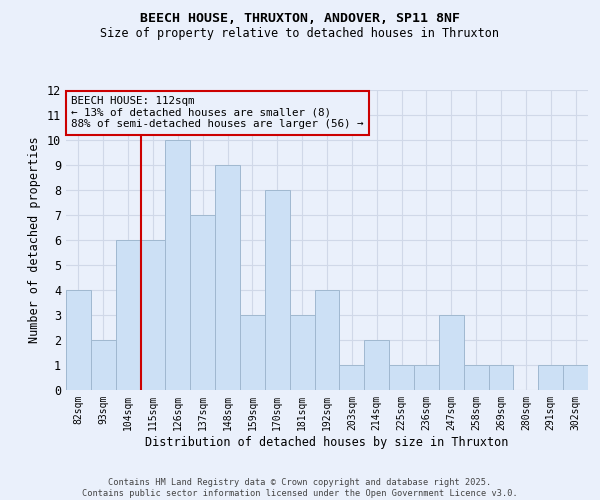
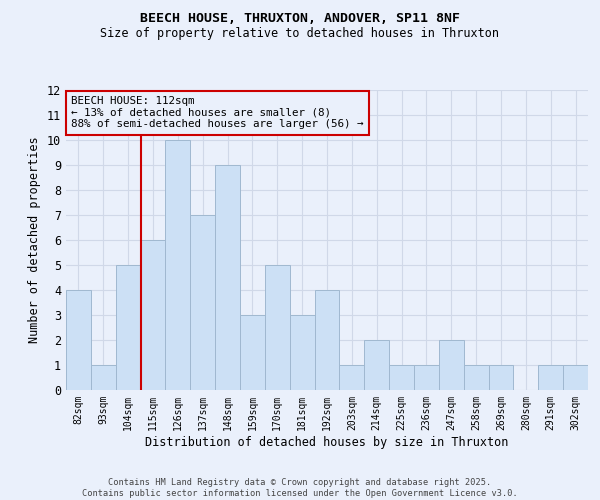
93sqm: 2 -> 1
104sqm: 6 -> 5
170sqm: 8 -> 5
247sqm: 3 -> 2
